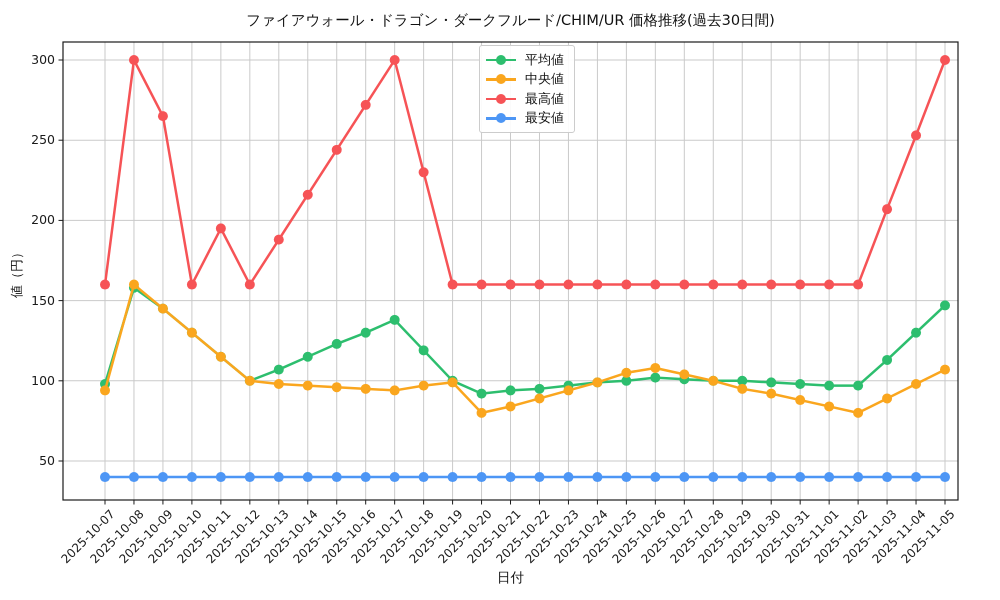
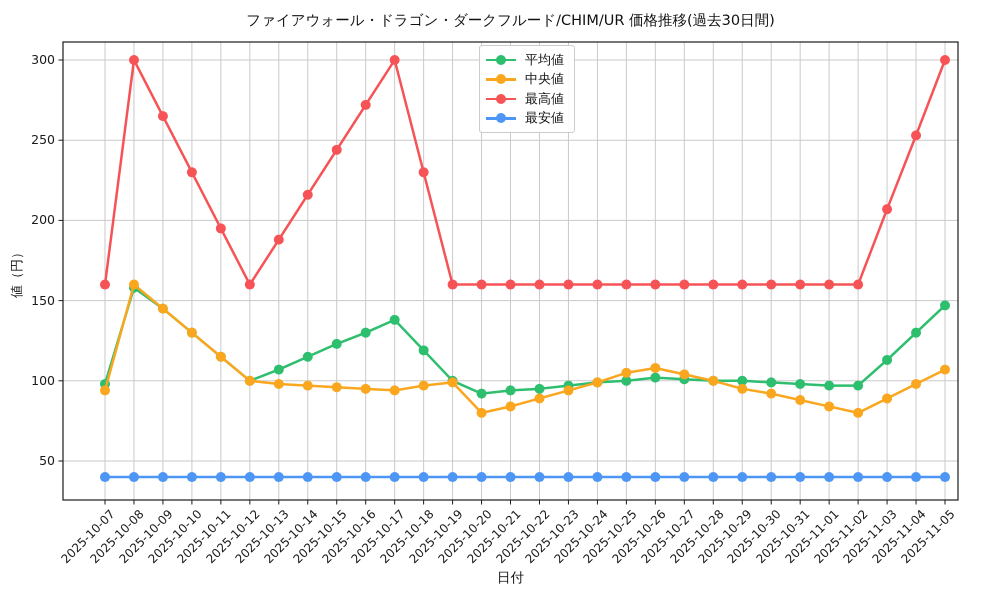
最高値/2025-10-10: 160 -> 230
